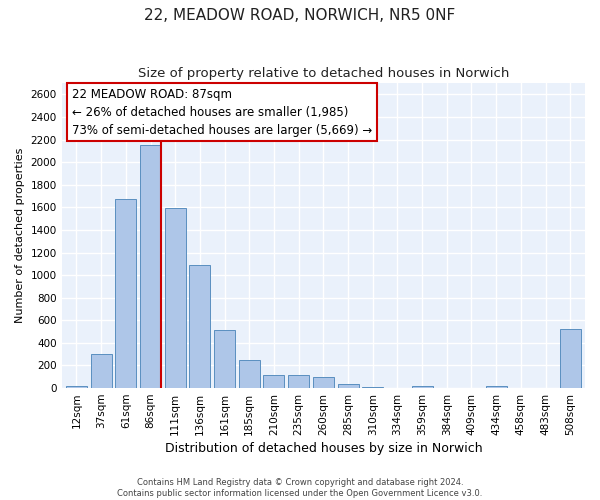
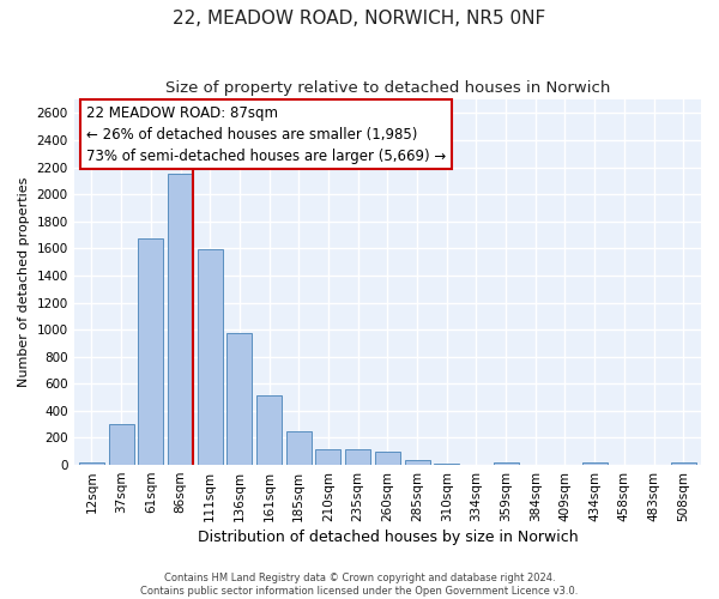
136sqm: 1090 -> 970
508sqm: 520 -> 20
